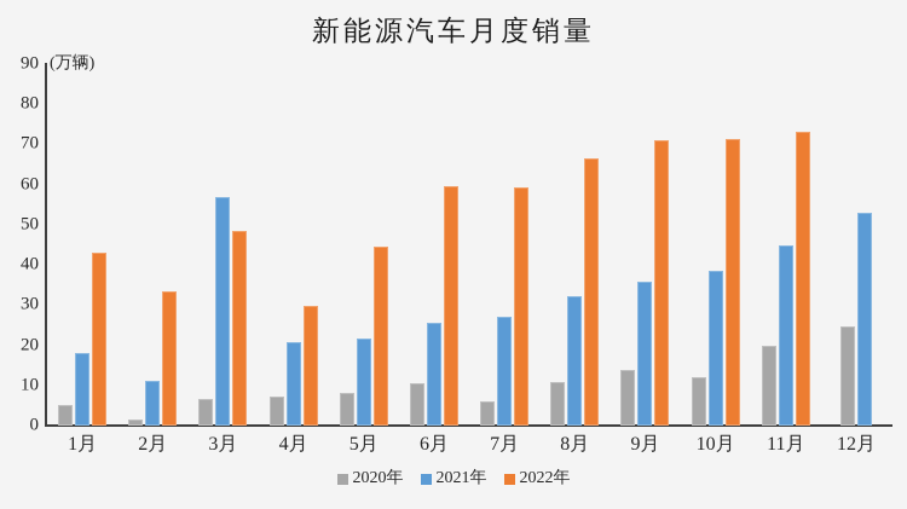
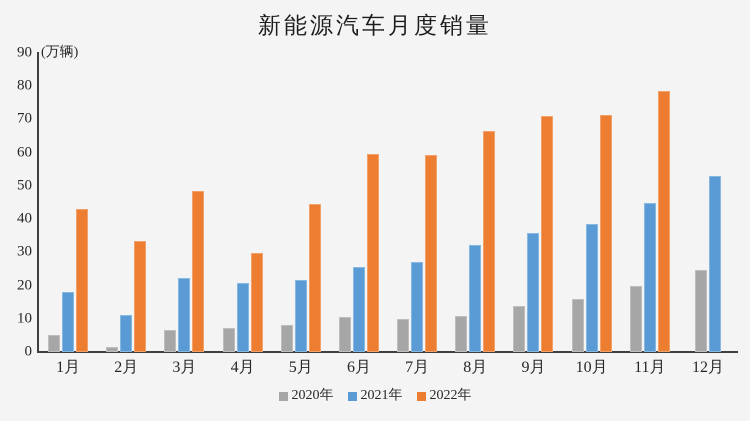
2021年/3月: 57 -> 22
2020年/7月: 6 -> 10
2020年/10月: 12 -> 16
2022年/11月: 73 -> 79
